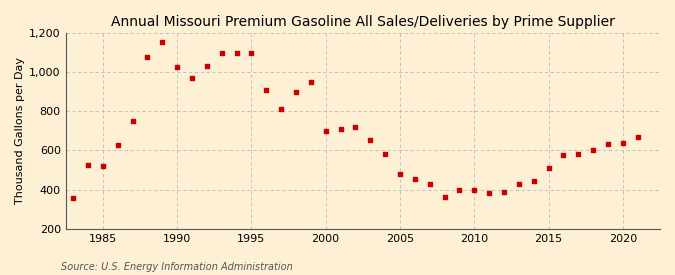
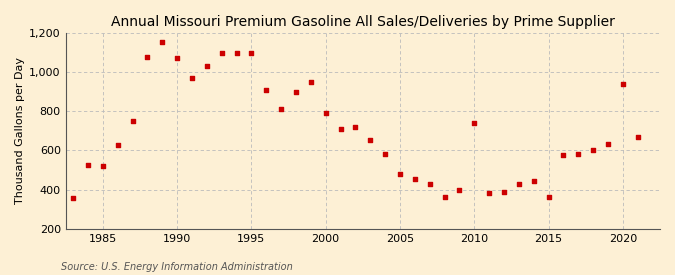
1990: 1,020 -> 1,070
2000: 700 -> 790
2010: 400 -> 740
2015: 510 -> 360
2020: 640 -> 940
